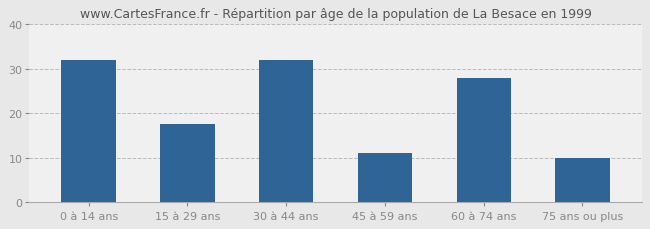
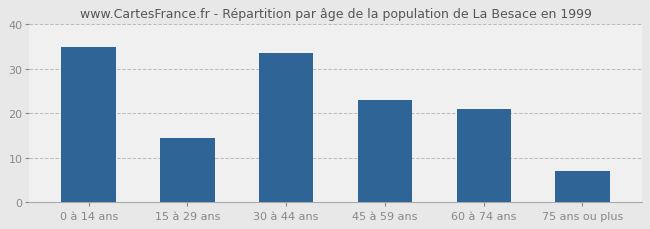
0 à 14 ans: 32.0 -> 35.0
15 à 29 ans: 17.5 -> 14.5
30 à 44 ans: 32.0 -> 33.5
45 à 59 ans: 11.0 -> 23.0
60 à 74 ans: 28.0 -> 21.0
75 ans ou plus: 10.0 -> 7.0
